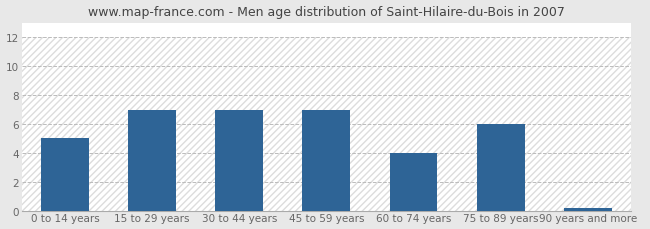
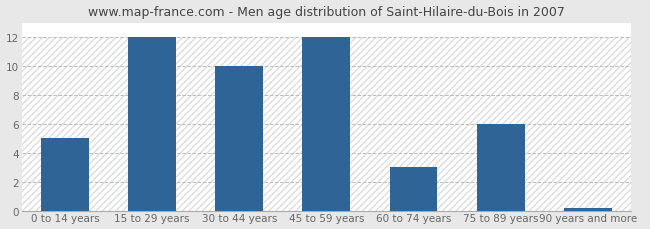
15 to 29 years: 7.0 -> 12.0
30 to 44 years: 7.0 -> 10.0
45 to 59 years: 7.0 -> 12.0
60 to 74 years: 4.0 -> 3.0
